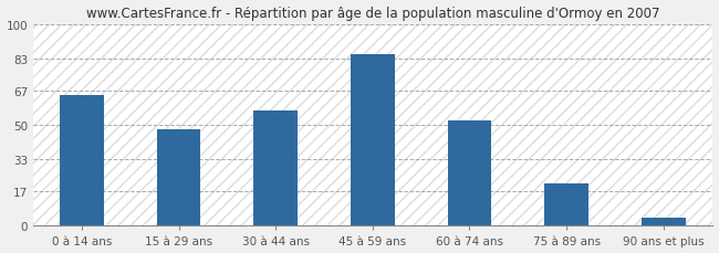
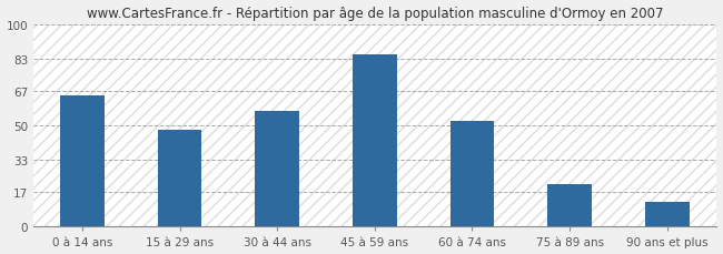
90 ans et plus: 4 -> 12
